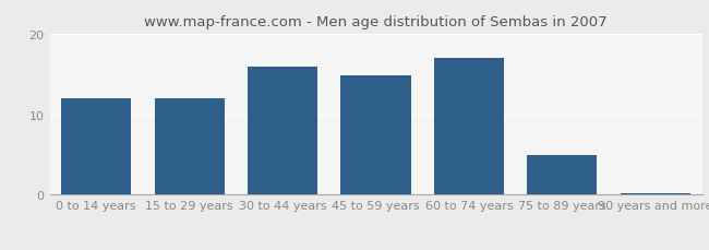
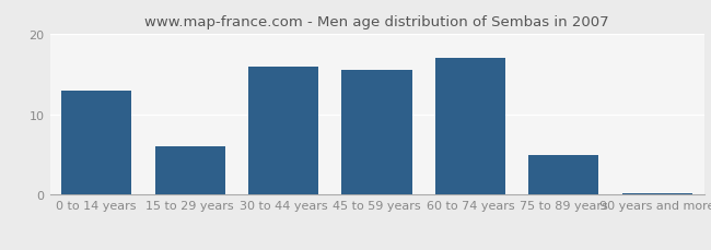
0 to 14 years: 12.0 -> 13.0
15 to 29 years: 12.0 -> 6.0
45 to 59 years: 14.8 -> 15.5
